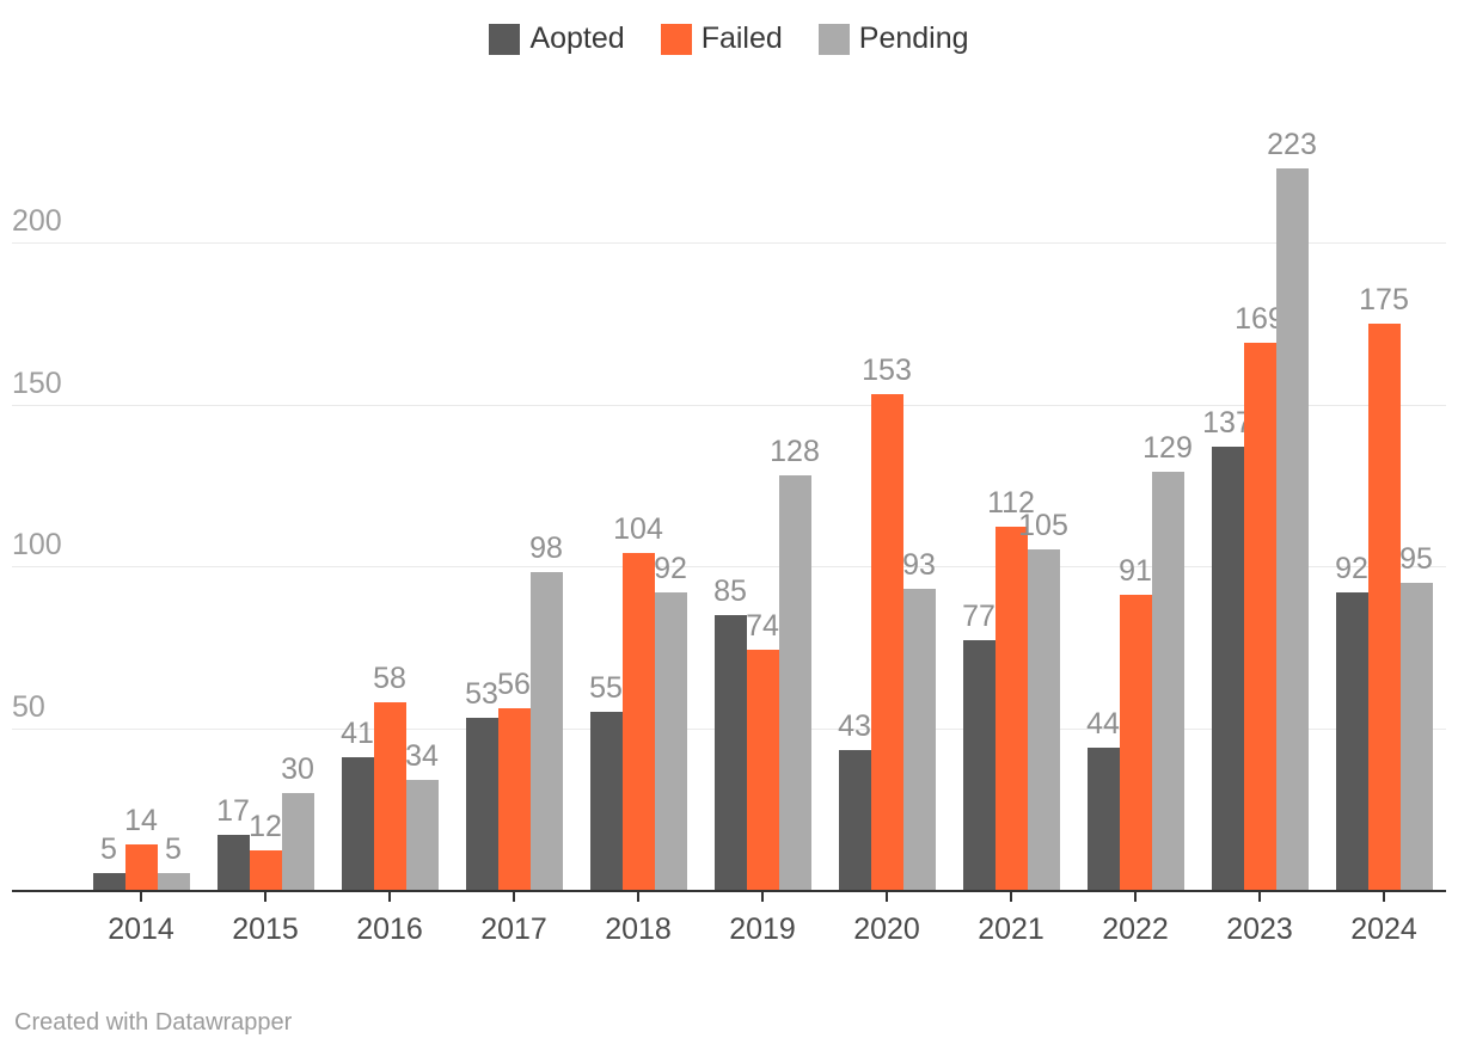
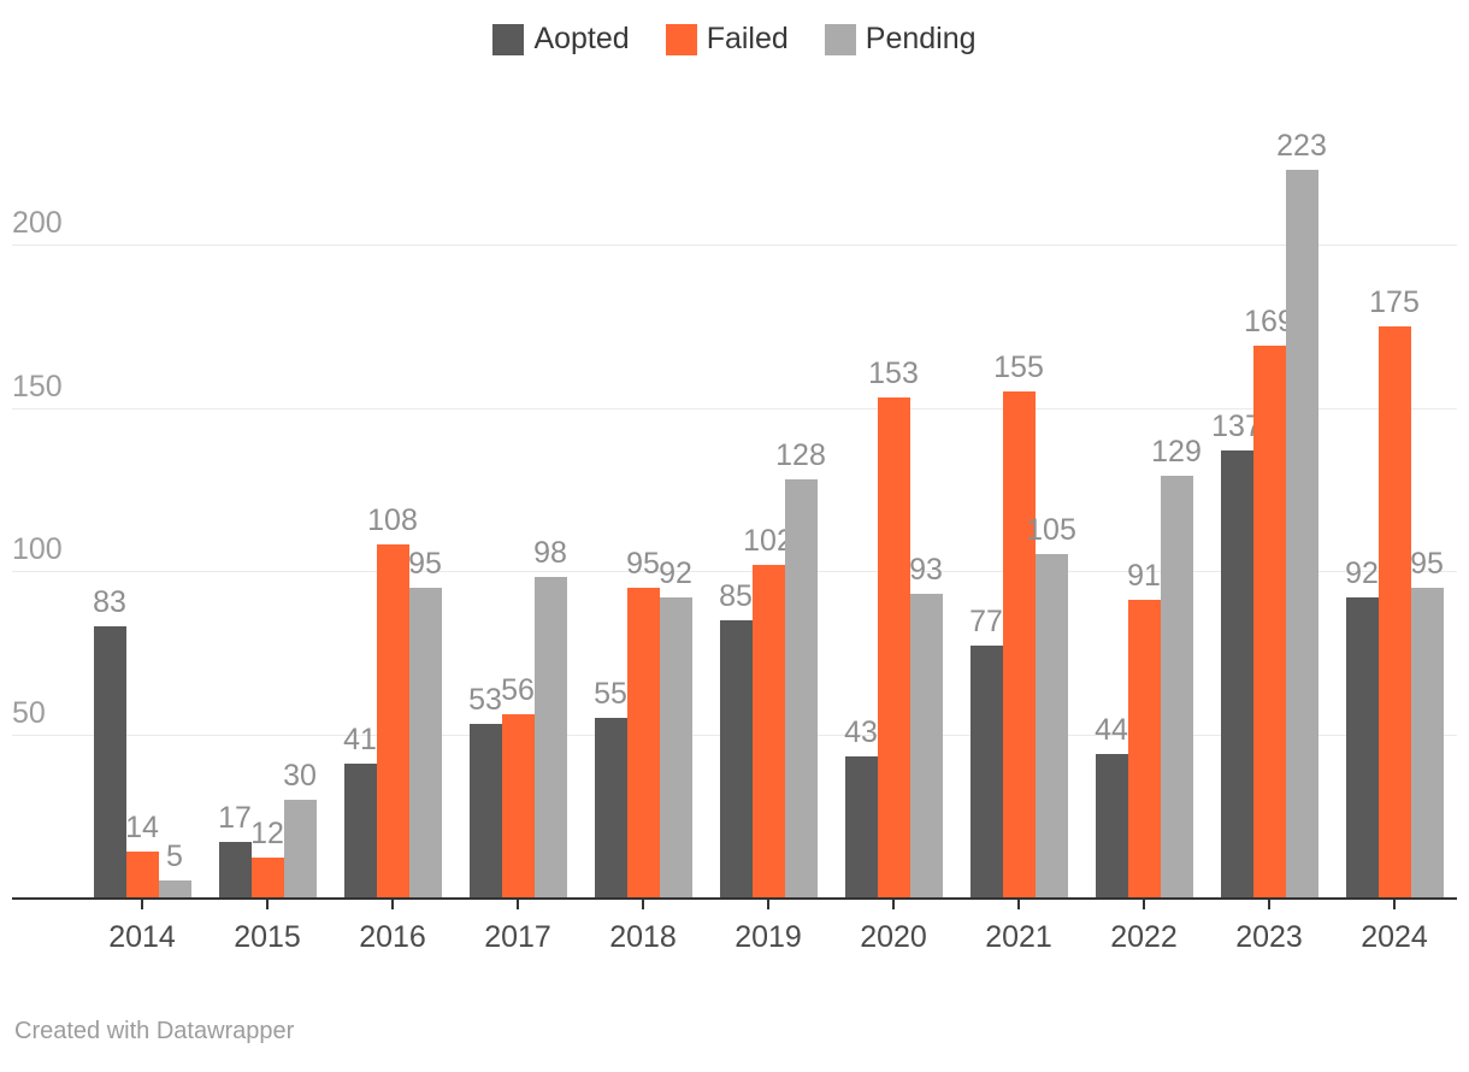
Aopted/2014: 5 -> 83
Failed/2016: 58 -> 108
Pending/2016: 34 -> 95
Failed/2018: 104 -> 95
Failed/2019: 74 -> 102
Failed/2021: 112 -> 155
